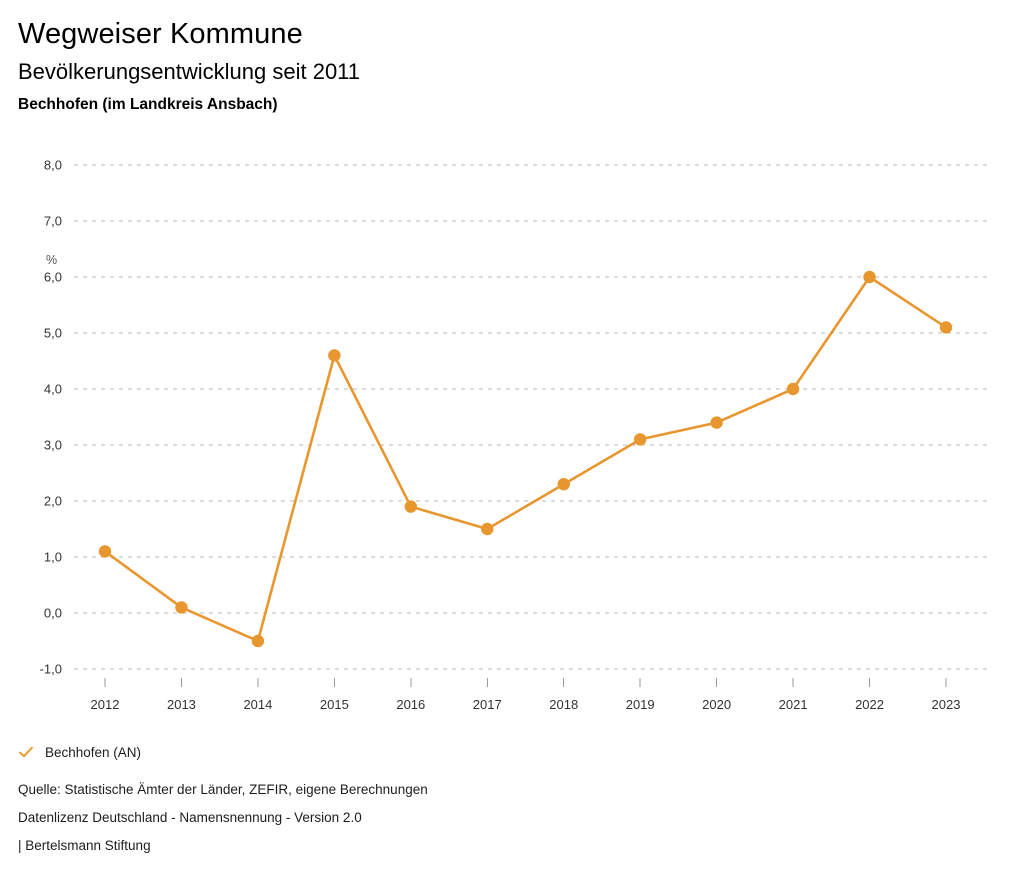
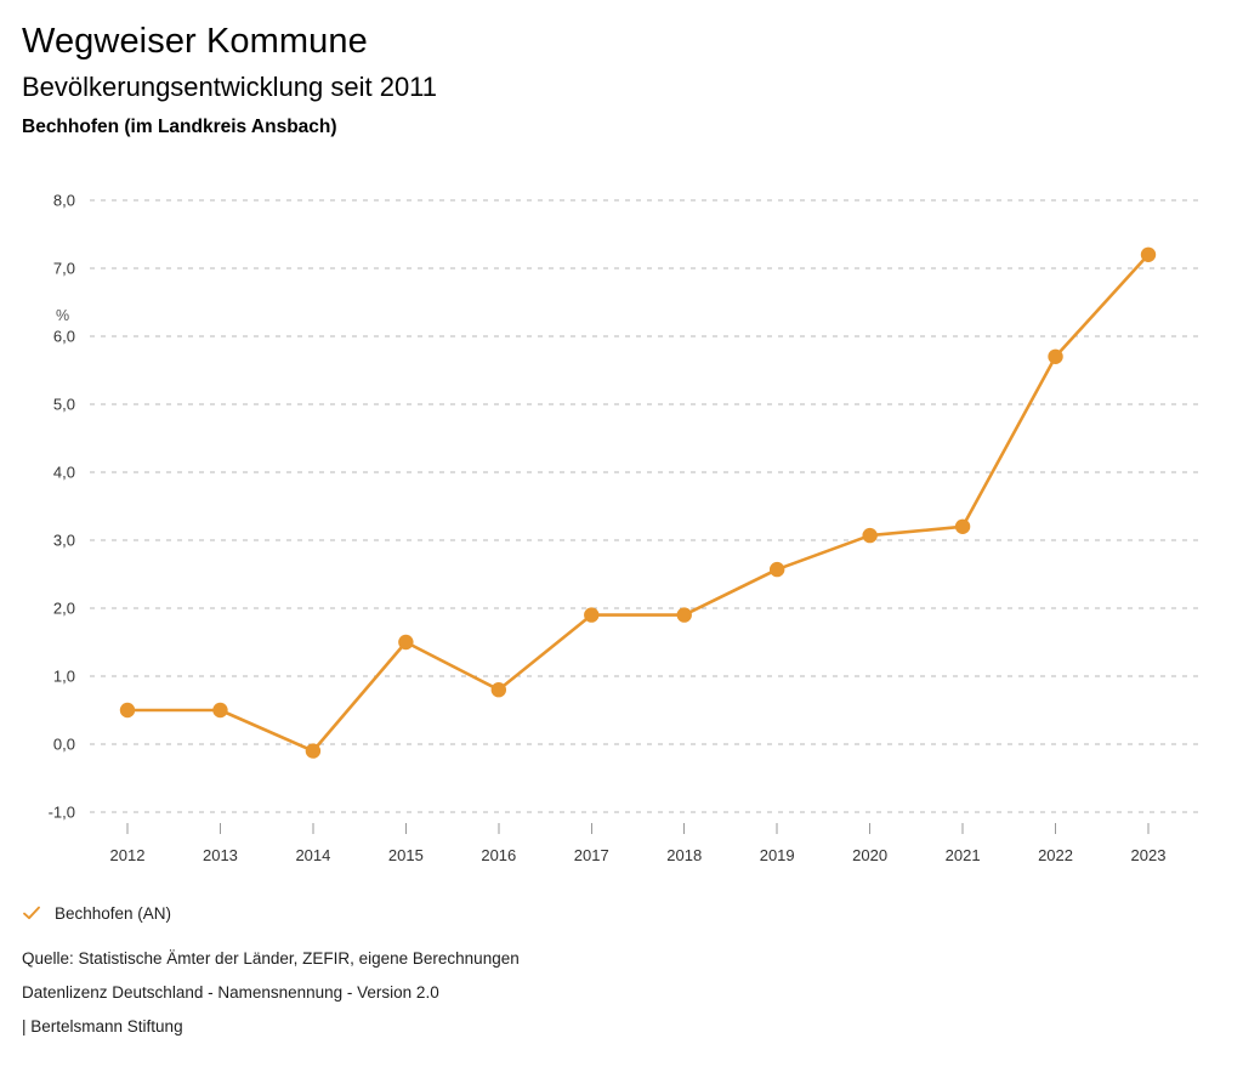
2012: 1,1 -> 0,5
2013: 0,1 -> 0,5
2014: -0,5 -> -0,1
2015: 4,6 -> 1,5
2016: 1,9 -> 0,8
2017: 1,5 -> 1,9
2018: 2,3 -> 1,9
2019: 3,1 -> 2,6
2020: 3,4 -> 3,1
2021: 4,0 -> 3,2
2022: 6,0 -> 5,7
2023: 5,1 -> 7,2
